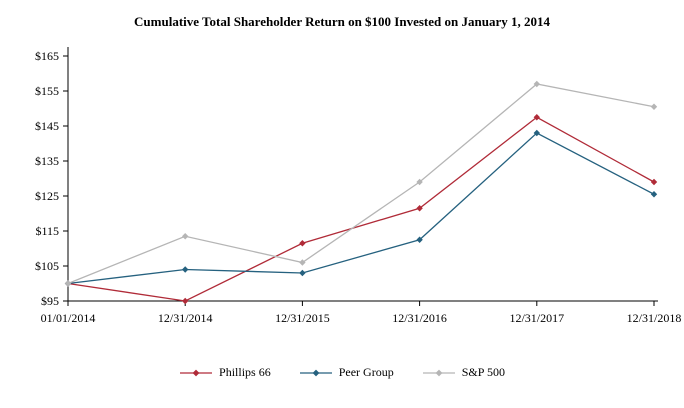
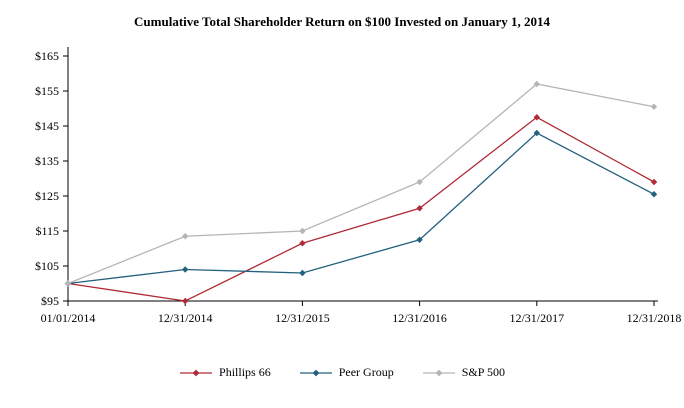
S&P 500/12/31/2015: $106 -> $115
